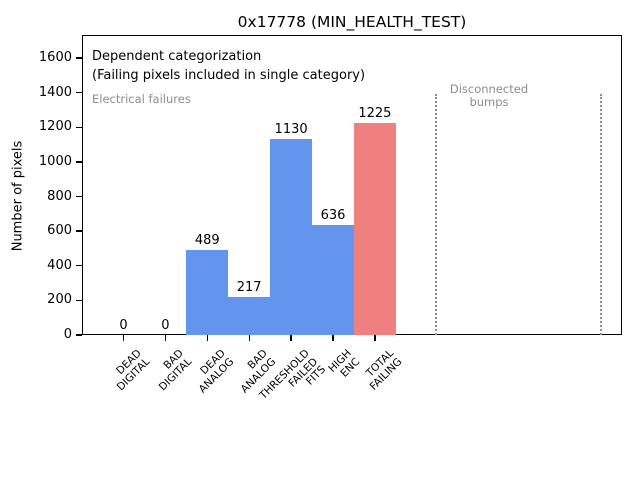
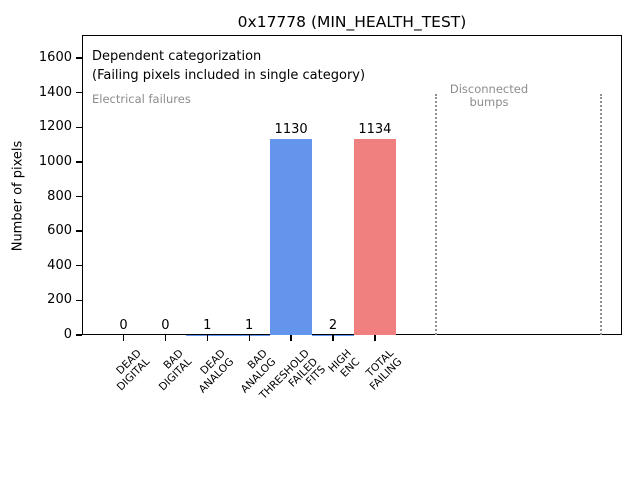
DEAD ANALOG: 489 -> 1
BAD ANALOG: 217 -> 1
HIGH ENC: 636 -> 2
TOTAL FAILING: 1225 -> 1134
